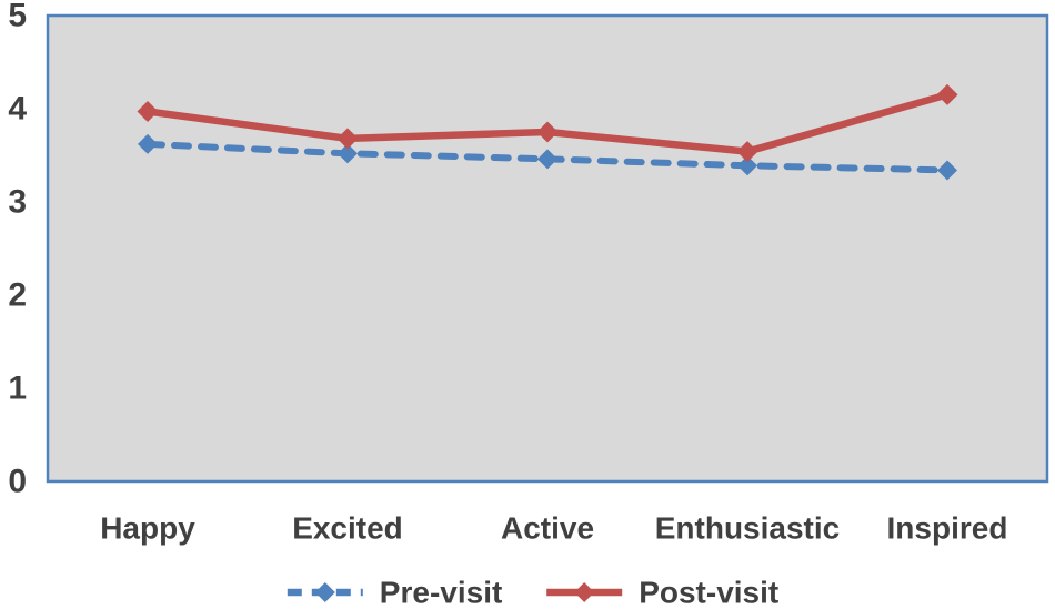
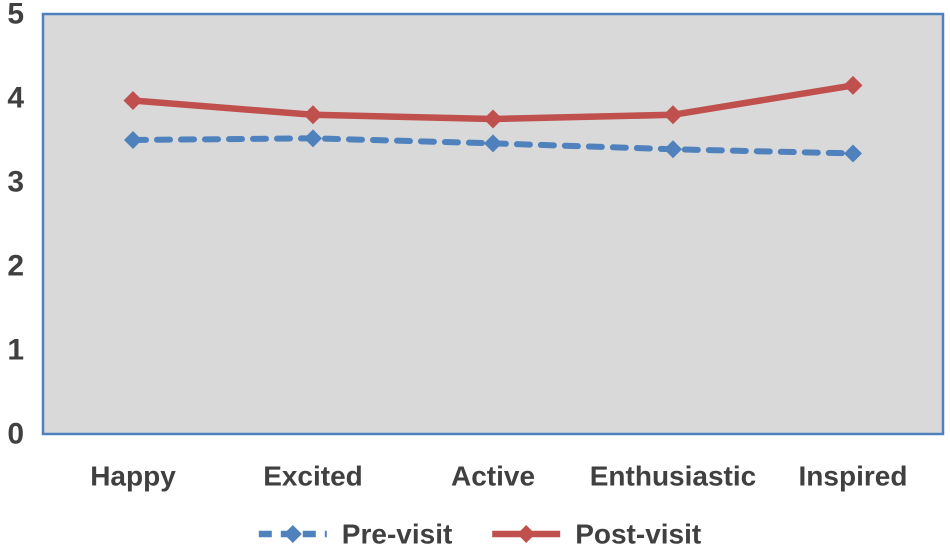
Pre-visit/Happy: 3.6 -> 3.5
Post-visit/Excited: 3.7 -> 3.8
Post-visit/Enthusiastic: 3.5 -> 3.8
